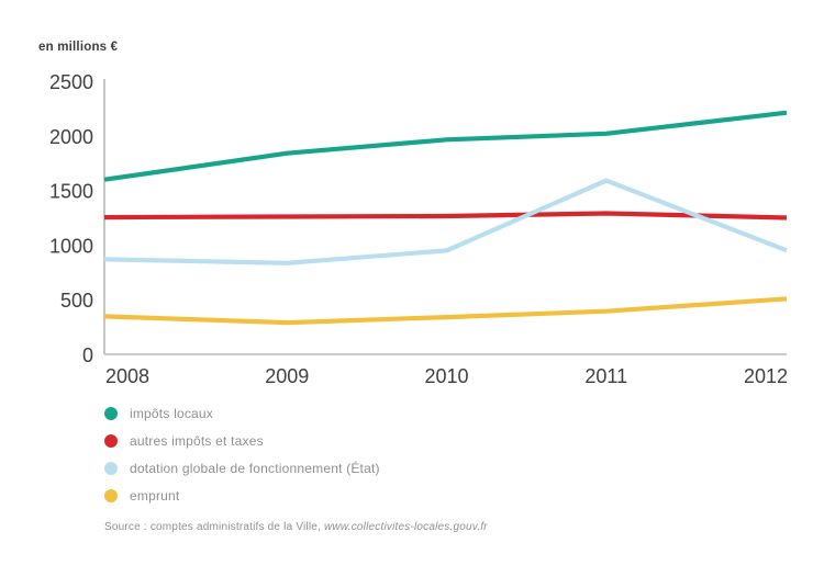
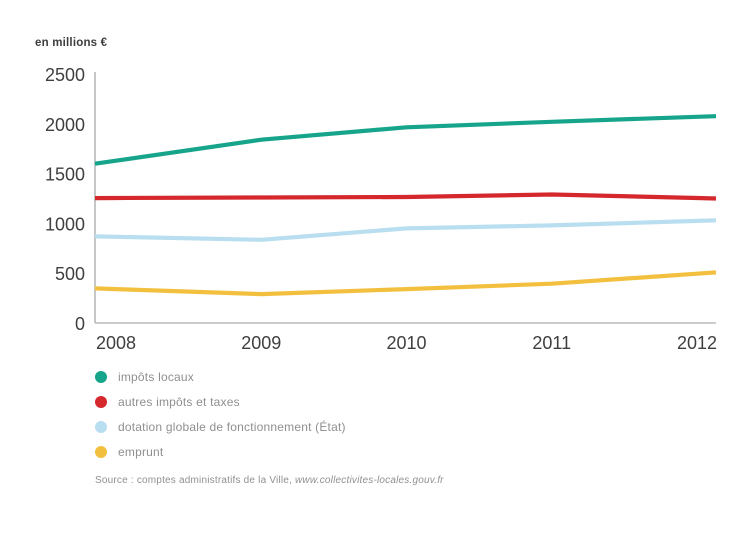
dotation globale de fonctionnement (État)/2011: 1600 -> 1000
impôts locaux/2012: 2200 -> 2100
